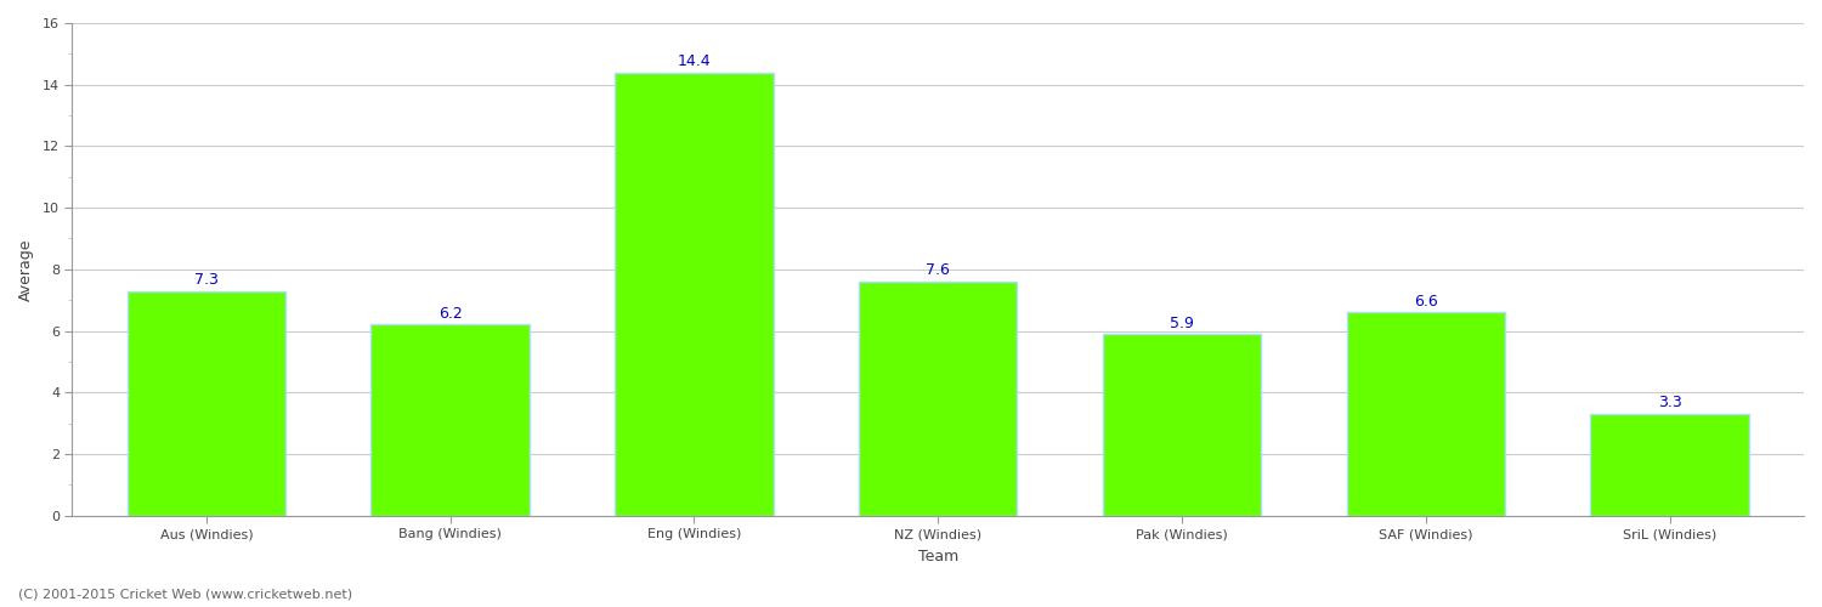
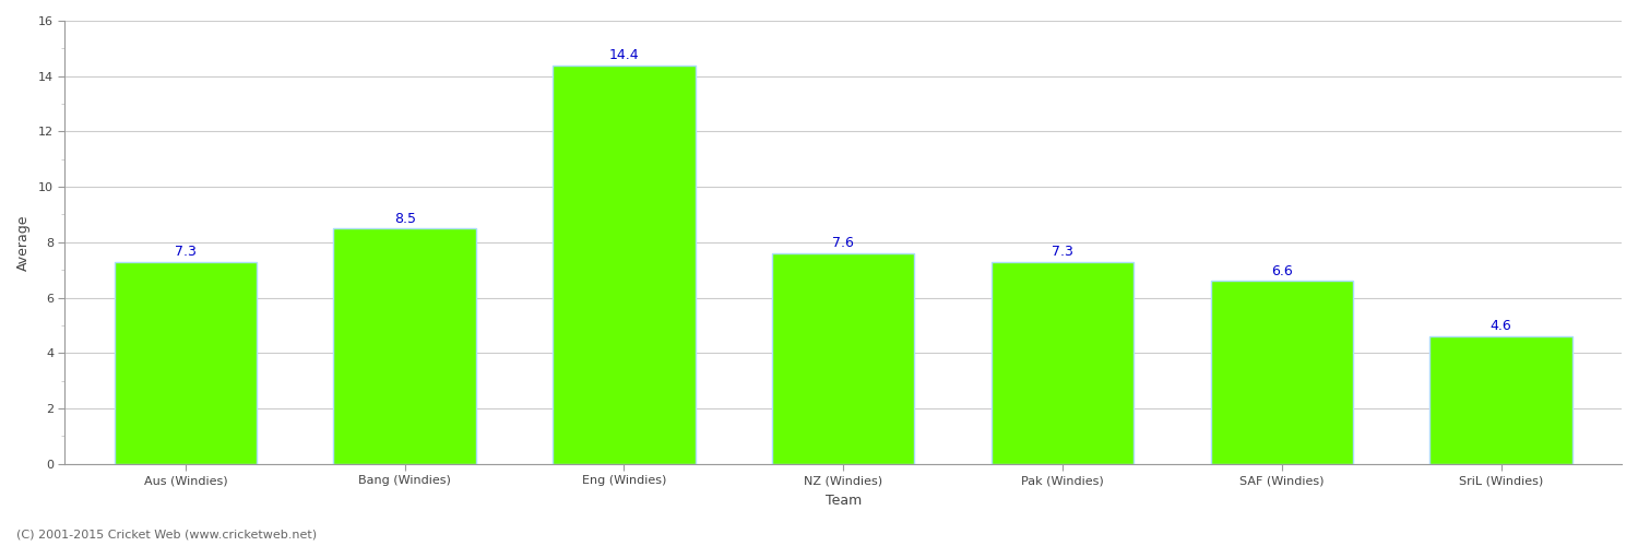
Bang (Windies): 6.2 -> 8.5
Pak (Windies): 5.9 -> 7.3
SriL (Windies): 3.3 -> 4.6
